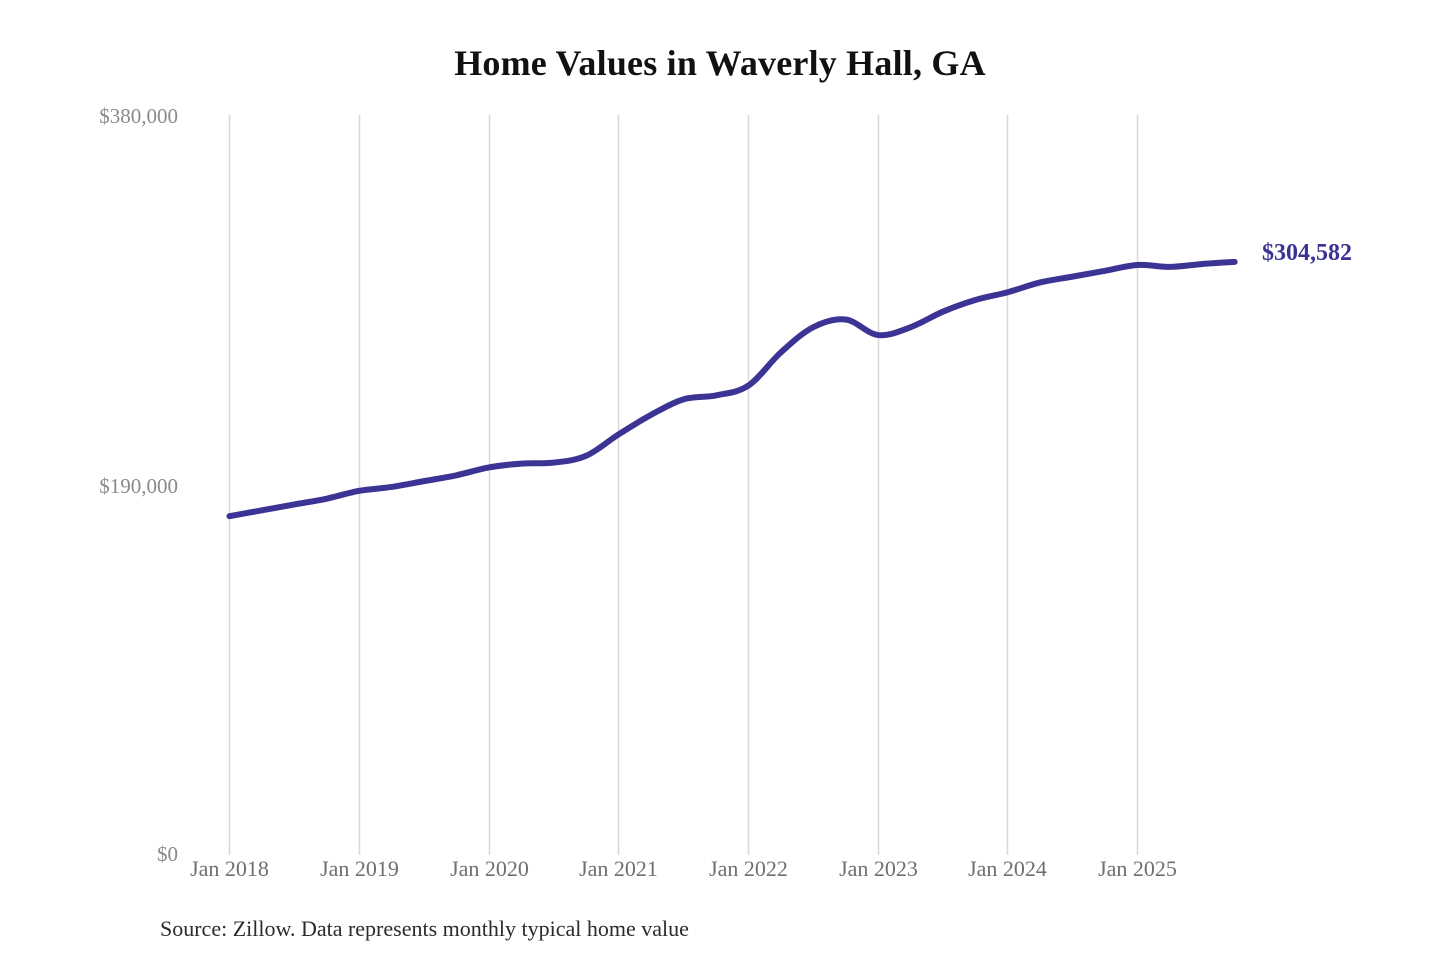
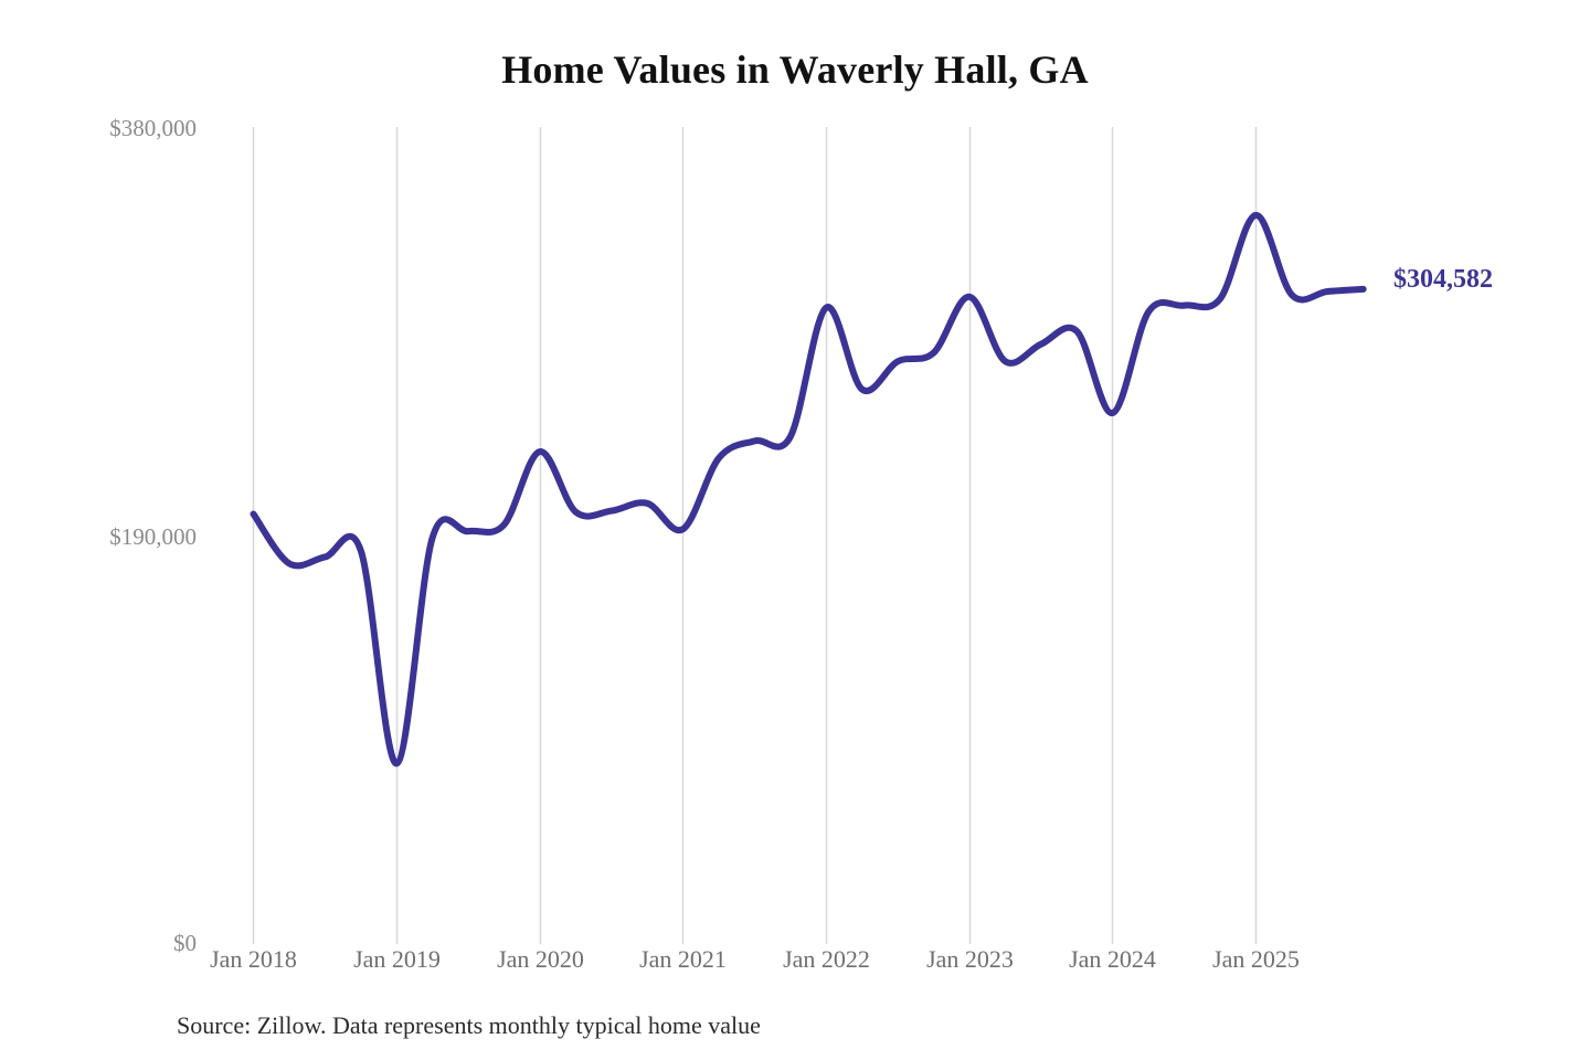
Jan 2018: $174000 -> $200000
Jan 2019: $187000 -> $84000
Jan 2020: $199000 -> $229000
Jan 2021: $216000 -> $193000
Jan 2022: $241000 -> $296000
Jan 2023: $267000 -> $301000
Jan 2024: $289000 -> $247000
Jan 2025: $303000 -> $339000
